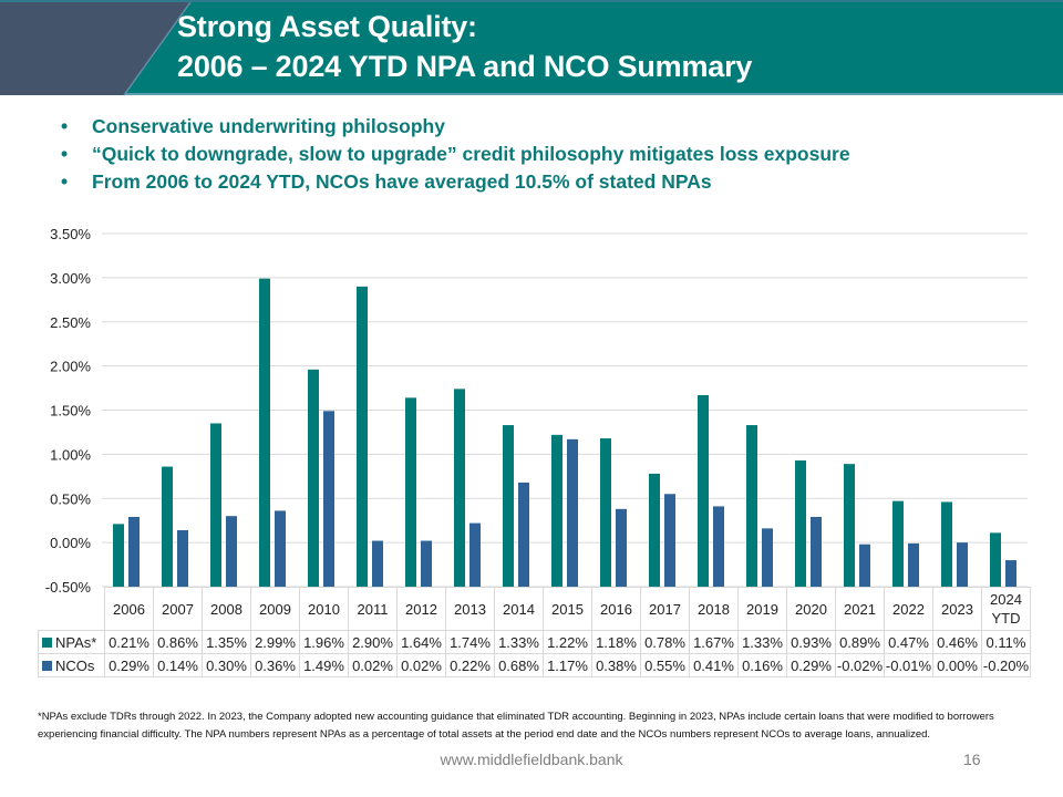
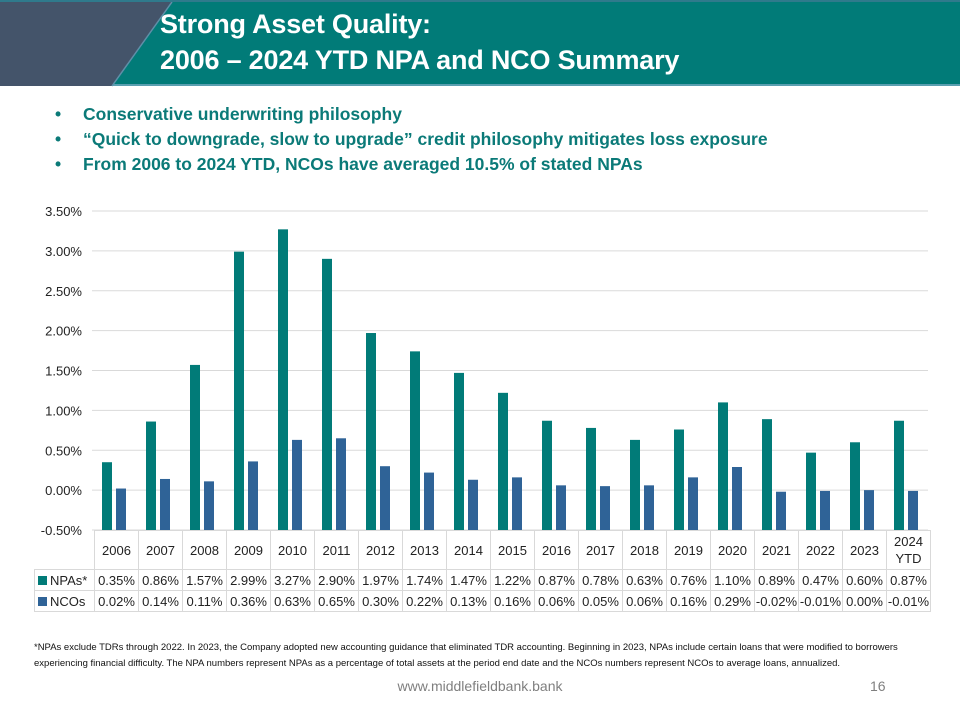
NPAs*/2006: 0.21% -> 0.35%
NCOs/2006: 0.29% -> 0.02%
NPAs*/2008: 1.35% -> 1.57%
NCOs/2008: 0.30% -> 0.11%
NPAs*/2010: 1.96% -> 3.27%
NCOs/2010: 1.49% -> 0.63%
NCOs/2011: 0.02% -> 0.65%
NPAs*/2012: 1.64% -> 1.97%
NCOs/2012: 0.02% -> 0.30%
NPAs*/2014: 1.33% -> 1.47%
NCOs/2014: 0.68% -> 0.13%
NCOs/2015: 1.17% -> 0.16%
NPAs*/2016: 1.18% -> 0.87%
NCOs/2016: 0.38% -> 0.06%
NCOs/2017: 0.55% -> 0.05%
NPAs*/2018: 1.67% -> 0.63%
NCOs/2018: 0.41% -> 0.06%
NPAs*/2019: 1.33% -> 0.76%
NPAs*/2020: 0.93% -> 1.10%
NPAs*/2023: 0.46% -> 0.60%
NPAs*/2024 YTD: 0.11% -> 0.87%
NCOs/2024 YTD: -0.20% -> -0.01%
